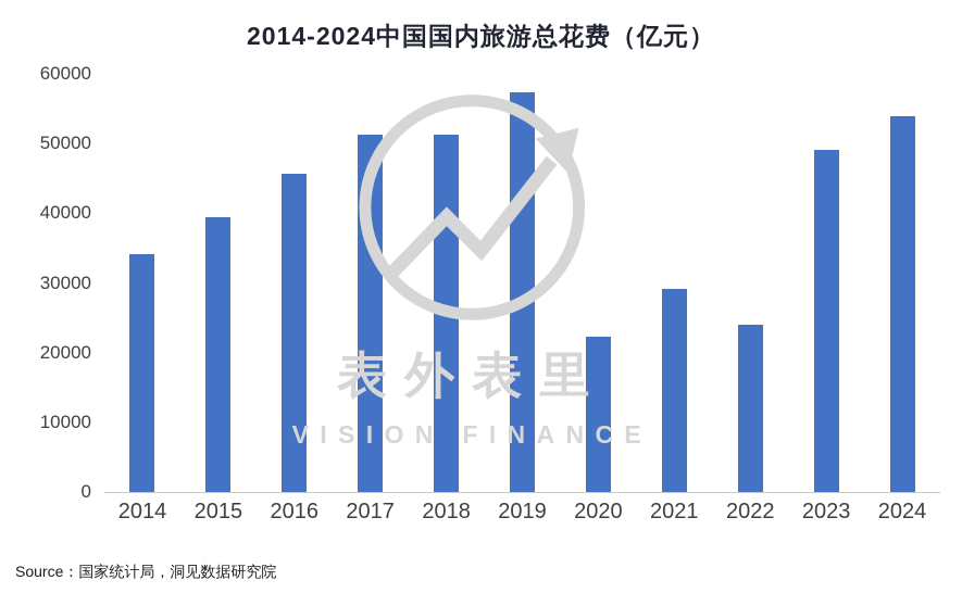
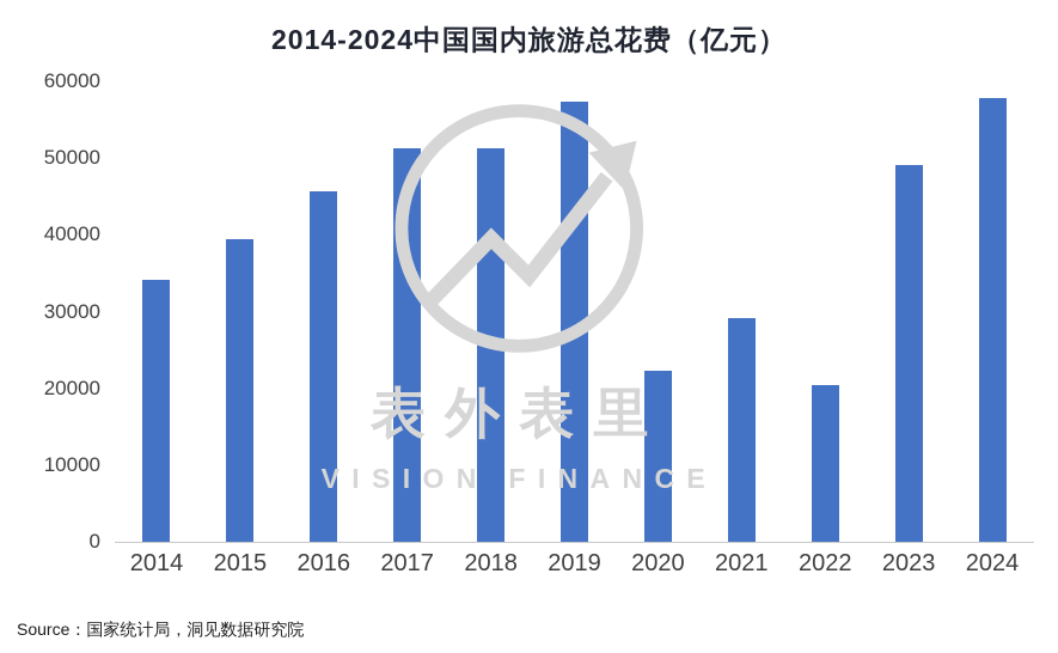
2022: 24000 -> 20000
2024: 54000 -> 58000
